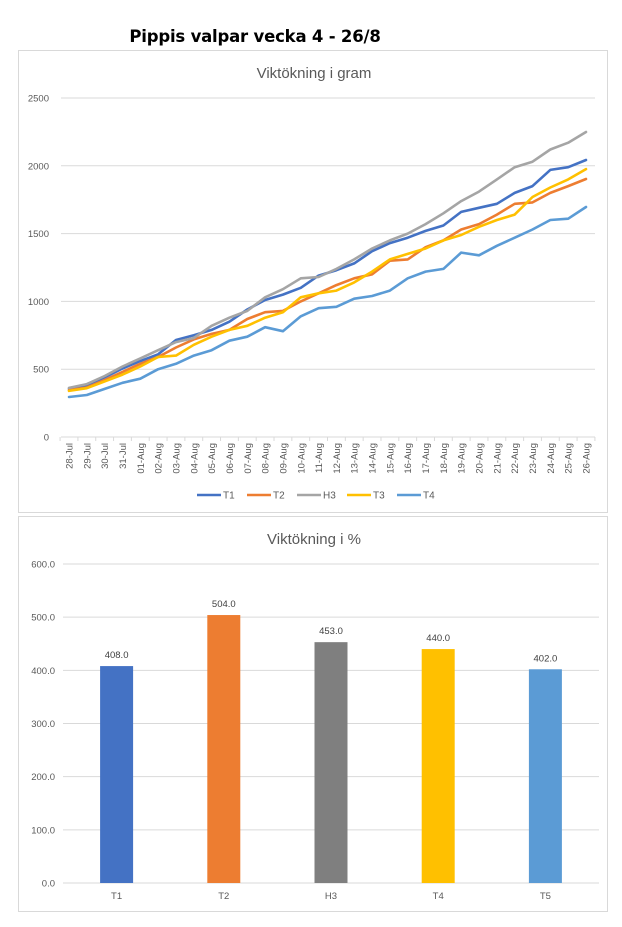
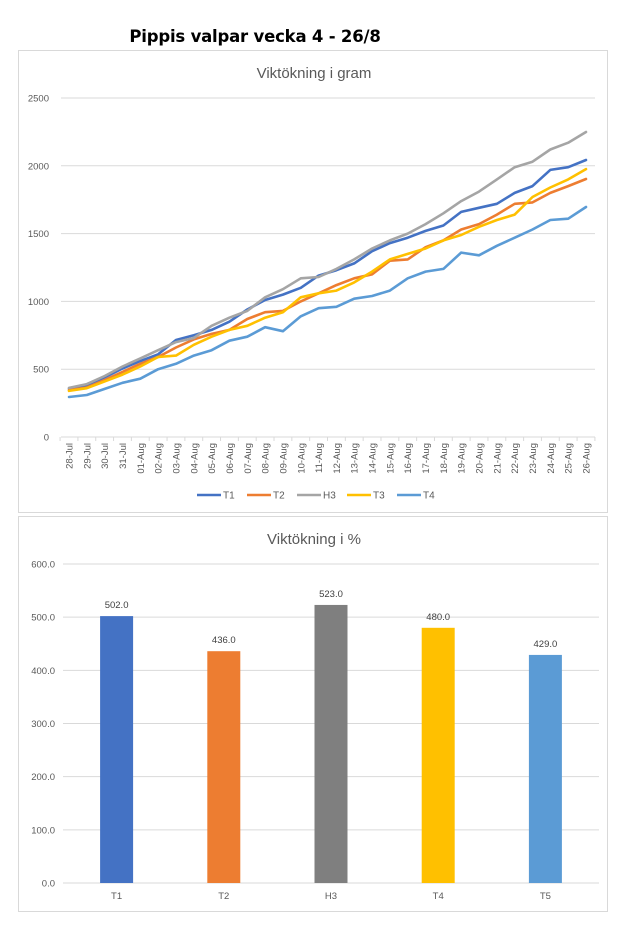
Viktökning i %/T1: 408.0 -> 502.0
Viktökning i %/T2: 504.0 -> 436.0
Viktökning i %/H3: 453.0 -> 523.0
Viktökning i %/T4: 440.0 -> 480.0
Viktökning i %/T5: 402.0 -> 429.0
